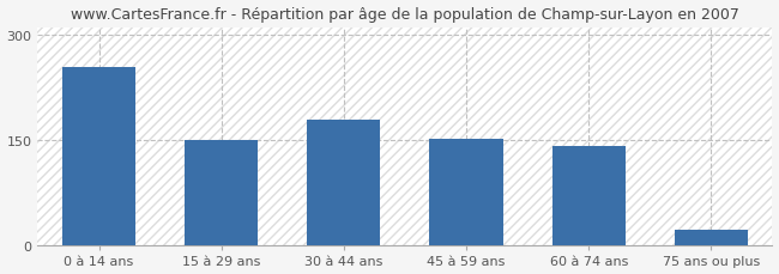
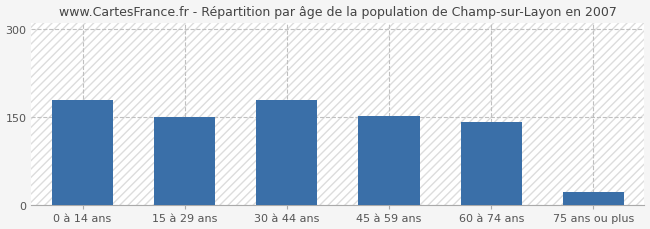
0 à 14 ans: 254 -> 178
